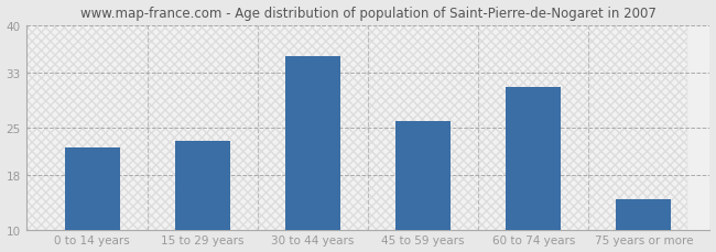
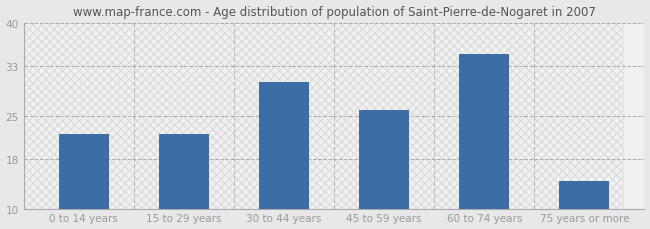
15 to 29 years: 23.0 -> 22.0
30 to 44 years: 35.4 -> 30.5
60 to 74 years: 31.0 -> 35.0
